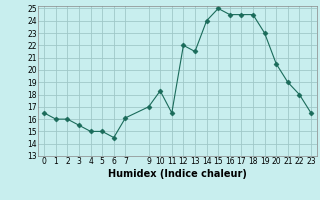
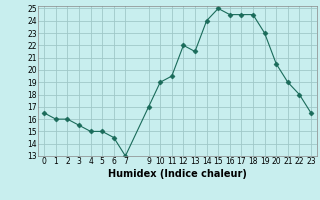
7: 16.1 -> 13.0
10: 18.3 -> 19.0
11: 16.5 -> 19.5
